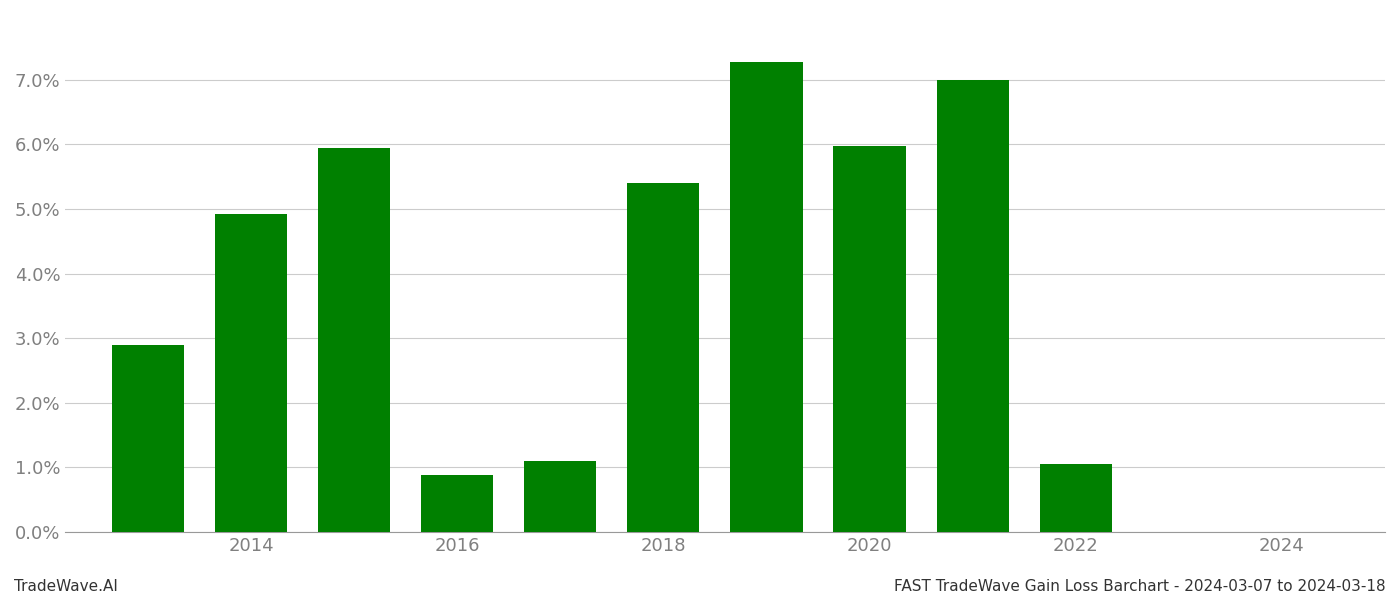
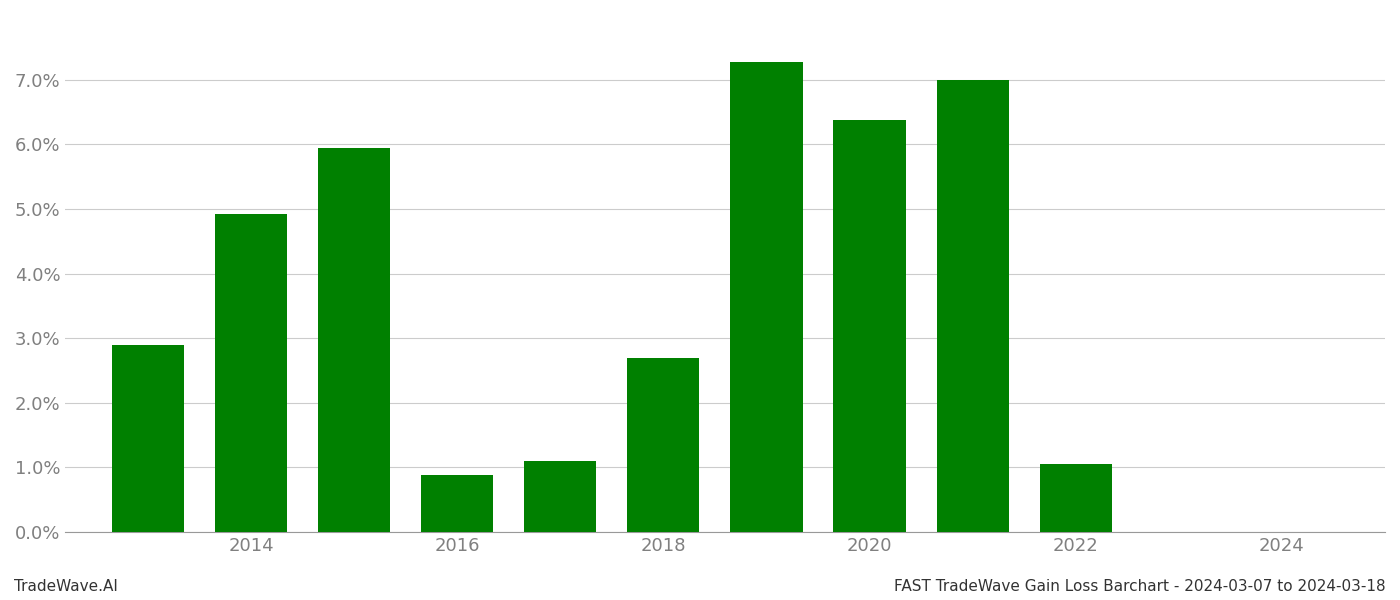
2018: 5.40% -> 2.70%
2020: 5.98% -> 6.38%
